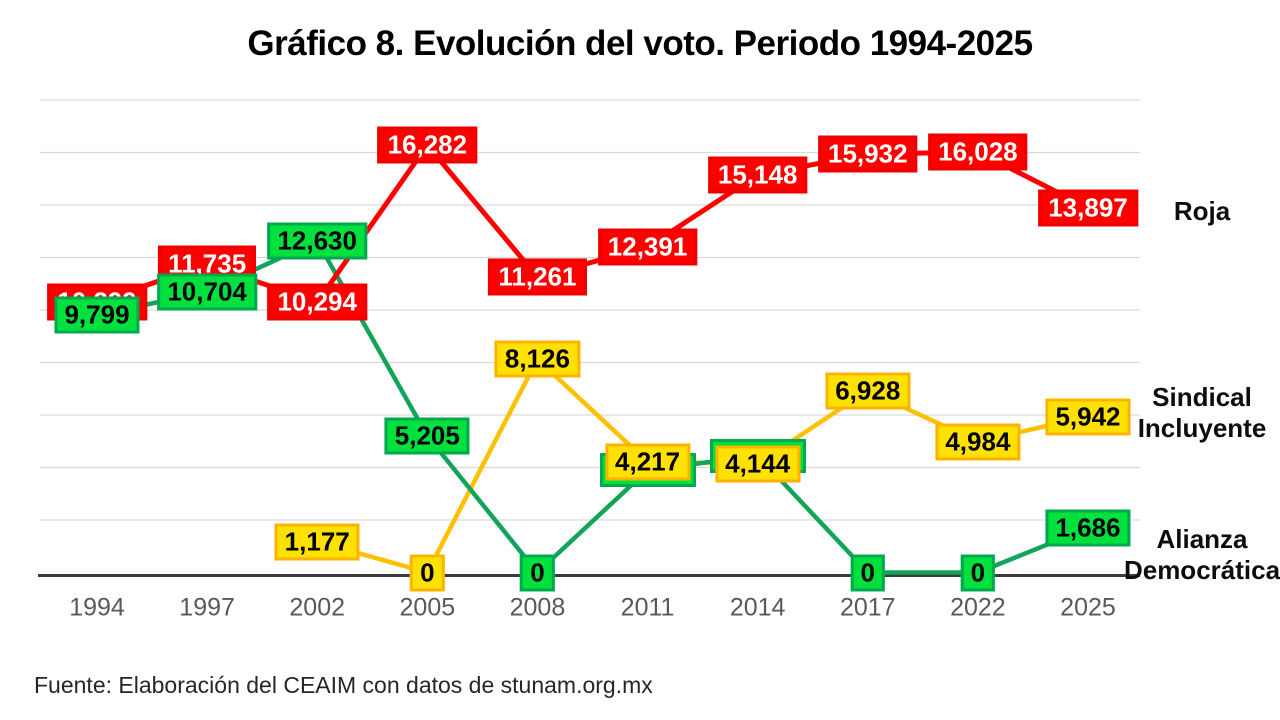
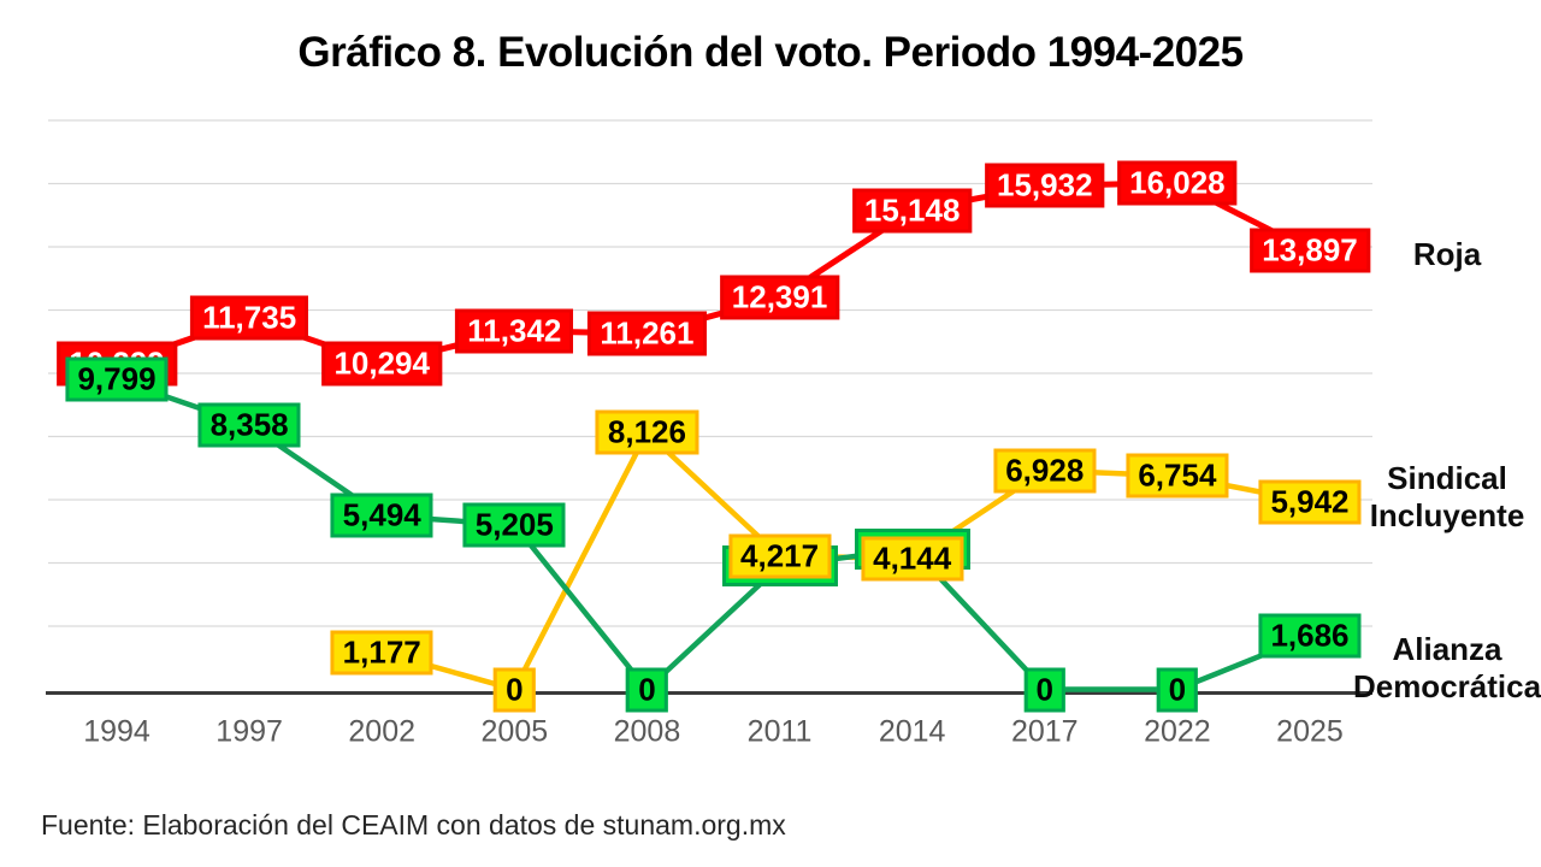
Alianza Democrática/1997: 10,704 -> 8,358
Alianza Democrática/2002: 12,630 -> 5,494
Roja/2005: 16,282 -> 11,342
Sindical Incluyente/2022: 4,984 -> 6,754
